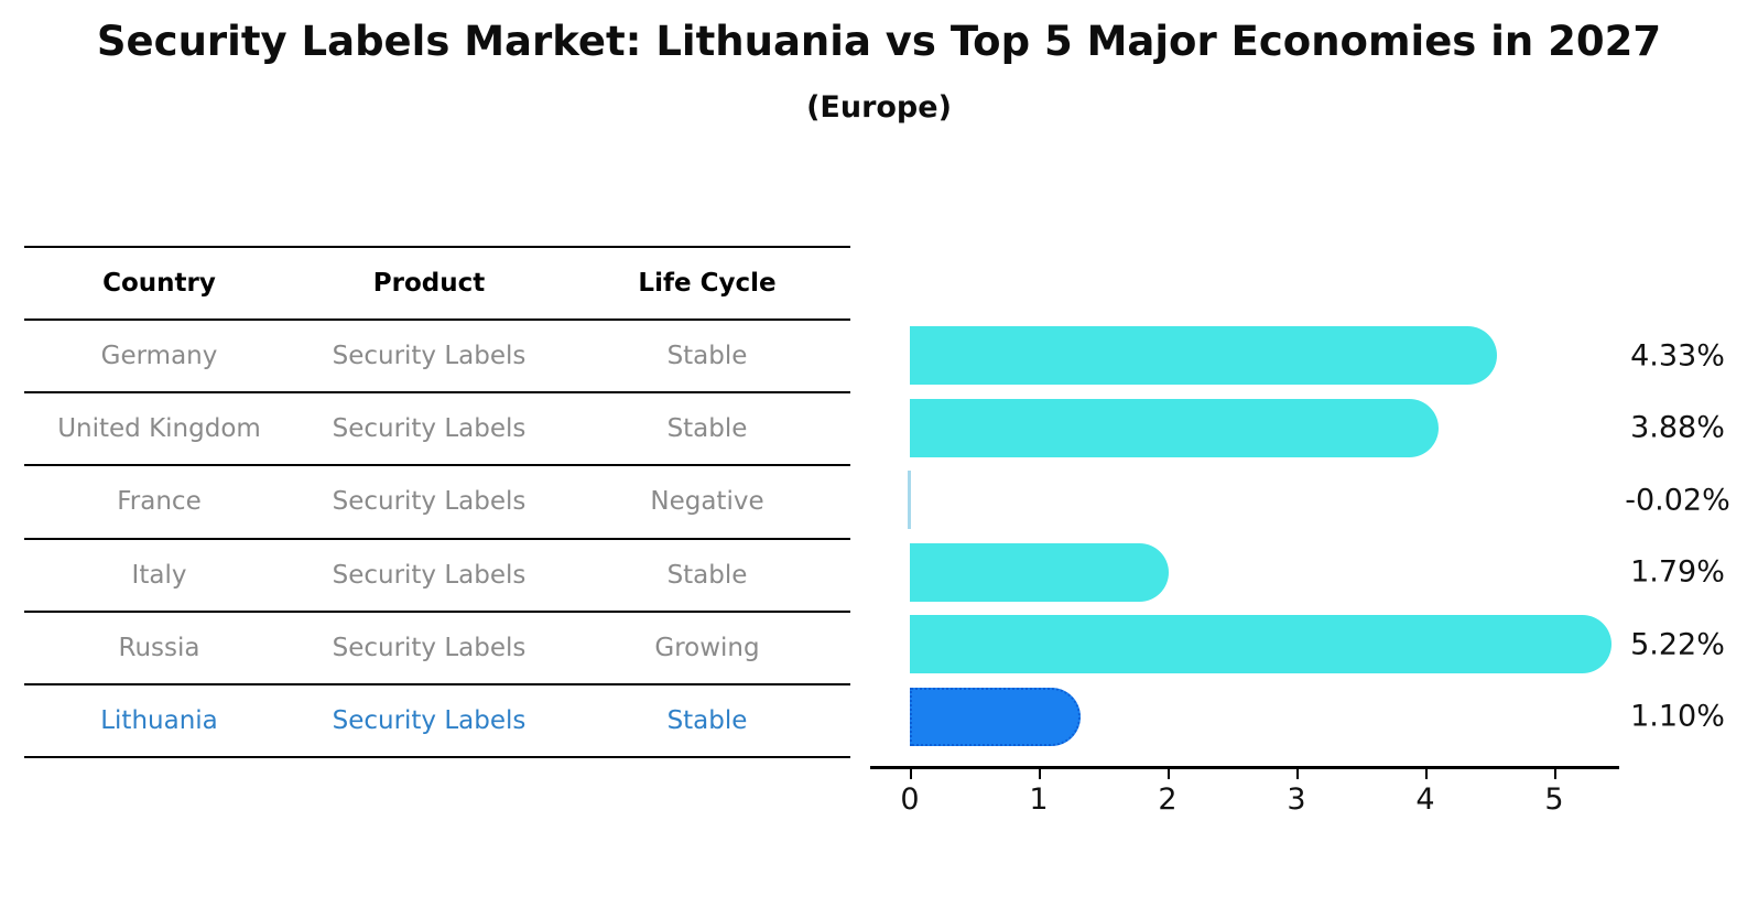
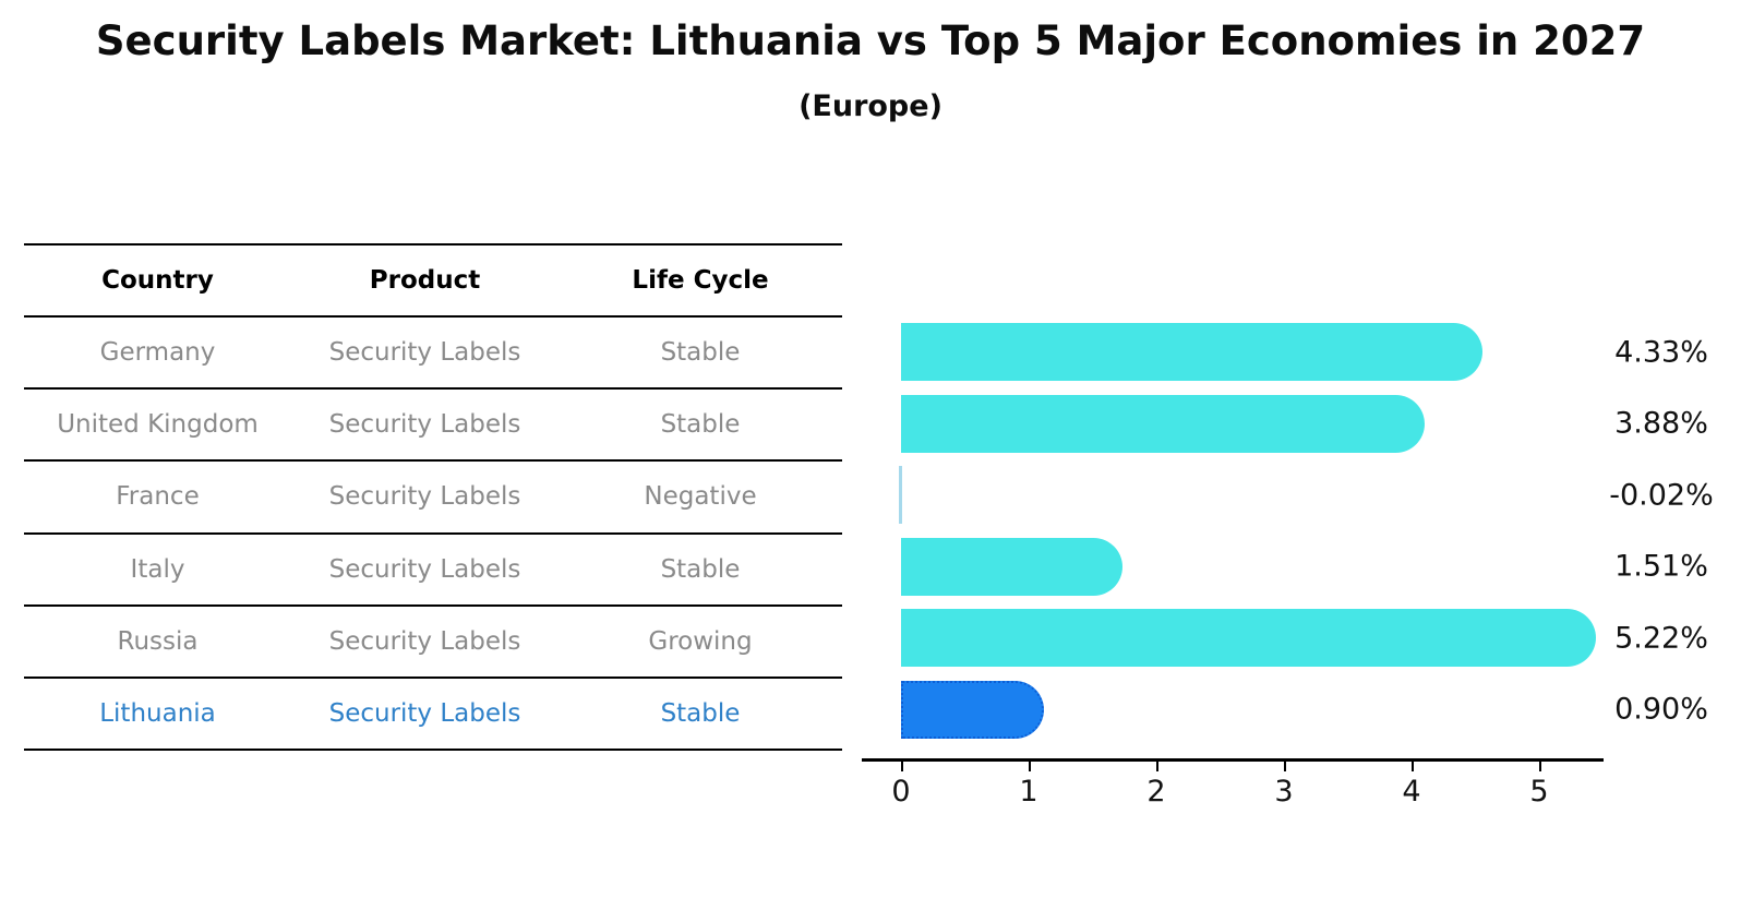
Italy: 1.79% -> 1.51%
Lithuania: 1.10% -> 0.90%
